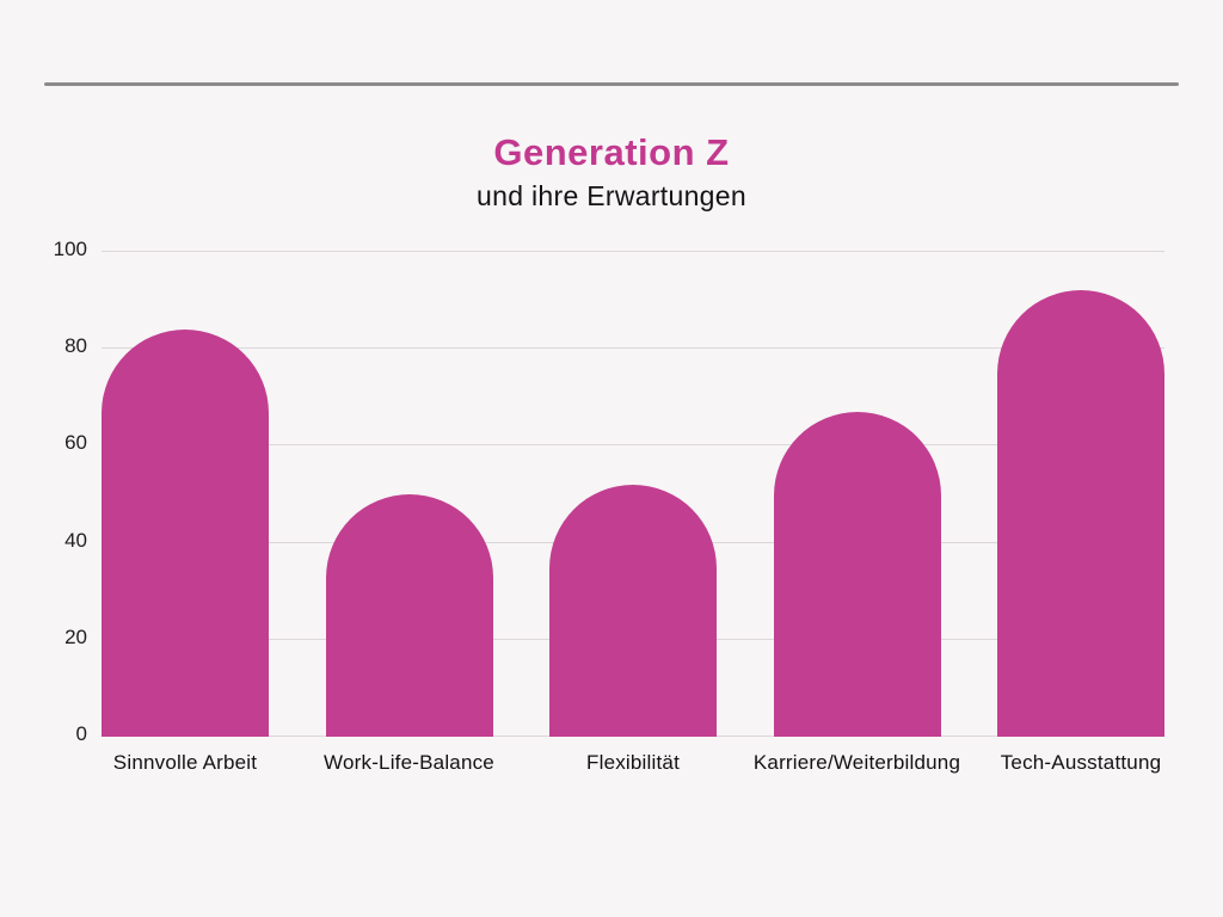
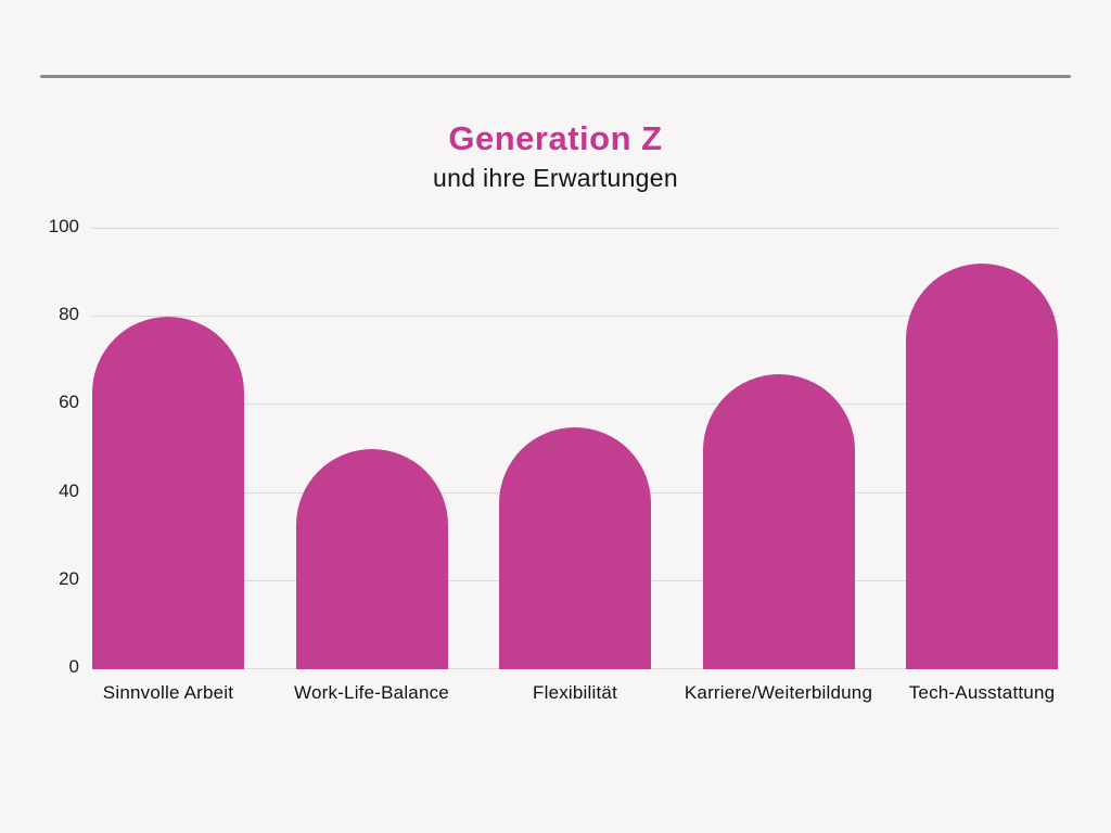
Sinnvolle Arbeit: 84 -> 80
Flexibilität: 52 -> 55
